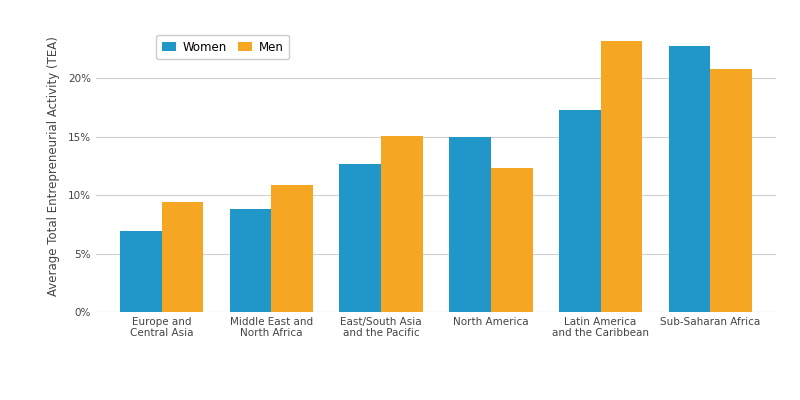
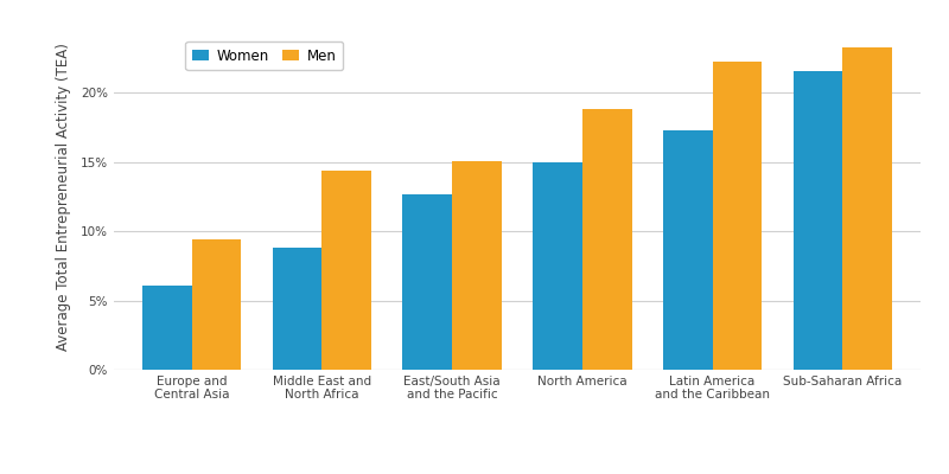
Women/Europe and Central Asia: 6.9% -> 6.1%
Men/Middle East and North Africa: 10.9% -> 14.4%
Men/North America: 12.3% -> 18.8%
Men/Latin America and the Caribbean: 23.2% -> 22.3%
Women/Sub-Saharan Africa: 22.8% -> 21.6%
Men/Sub-Saharan Africa: 20.8% -> 23.3%
